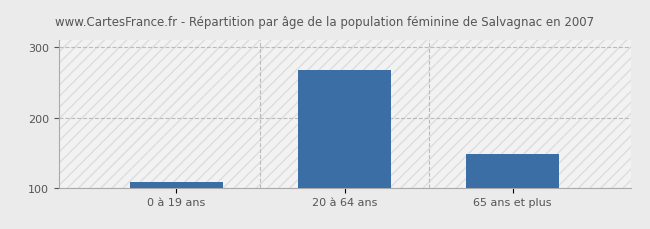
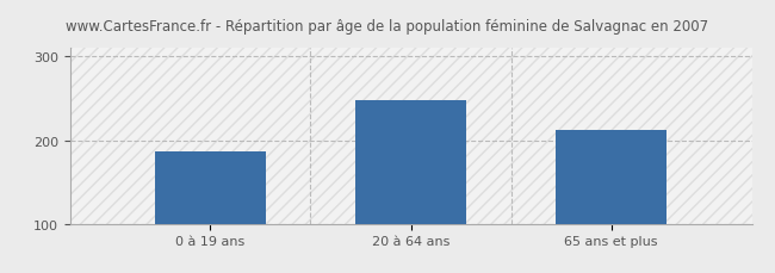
0 à 19 ans: 108 -> 186
20 à 64 ans: 268 -> 248
65 ans et plus: 148 -> 212
